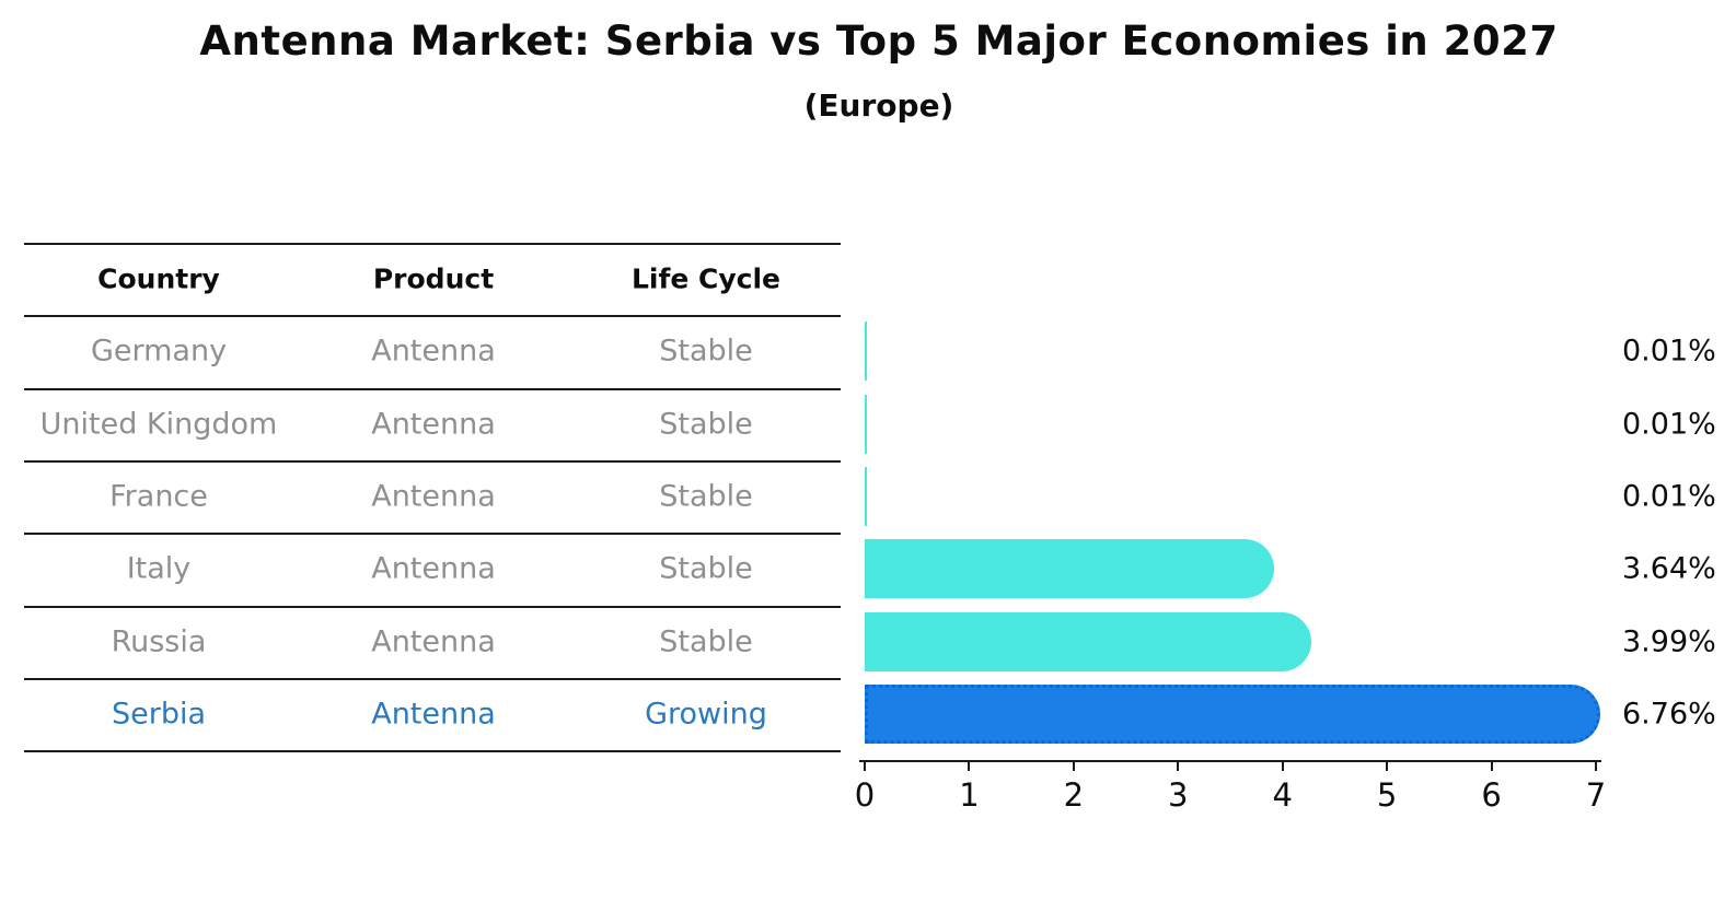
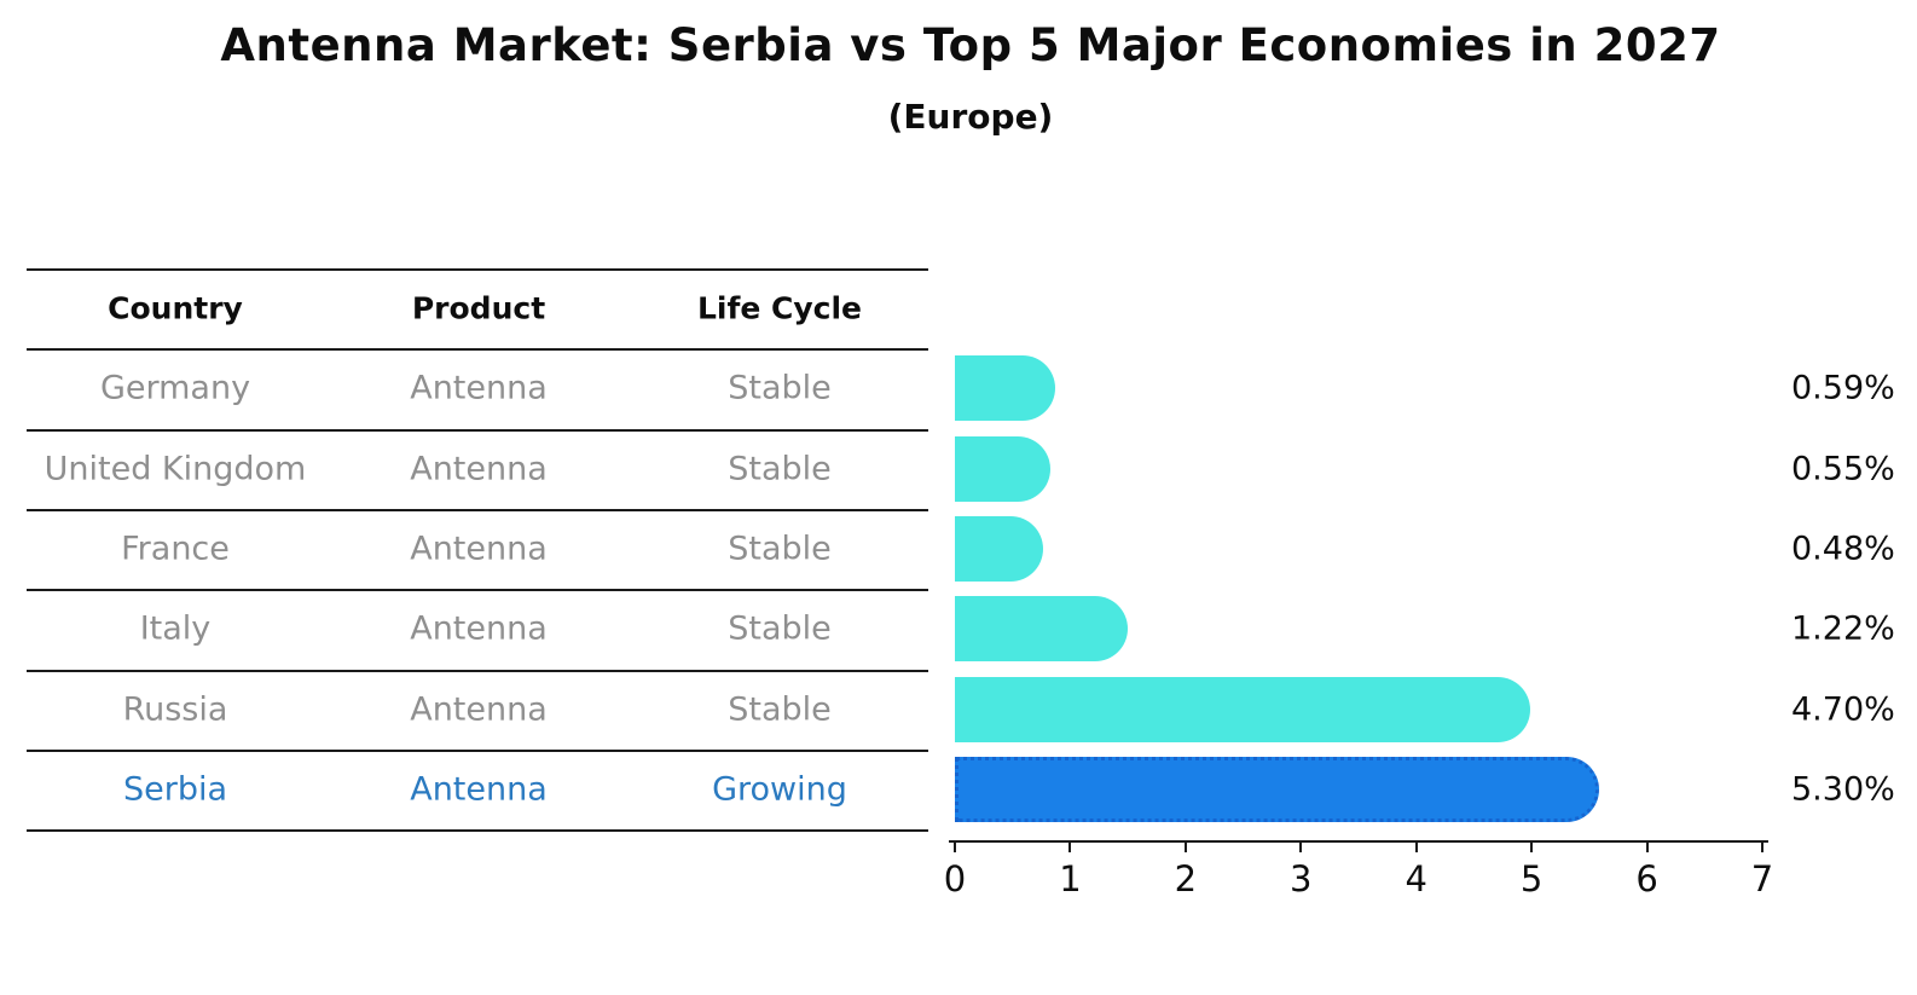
Germany: 0.01% -> 0.59%
United Kingdom: 0.01% -> 0.55%
France: 0.01% -> 0.48%
Italy: 3.64% -> 1.22%
Russia: 3.99% -> 4.70%
Serbia: 6.76% -> 5.30%
